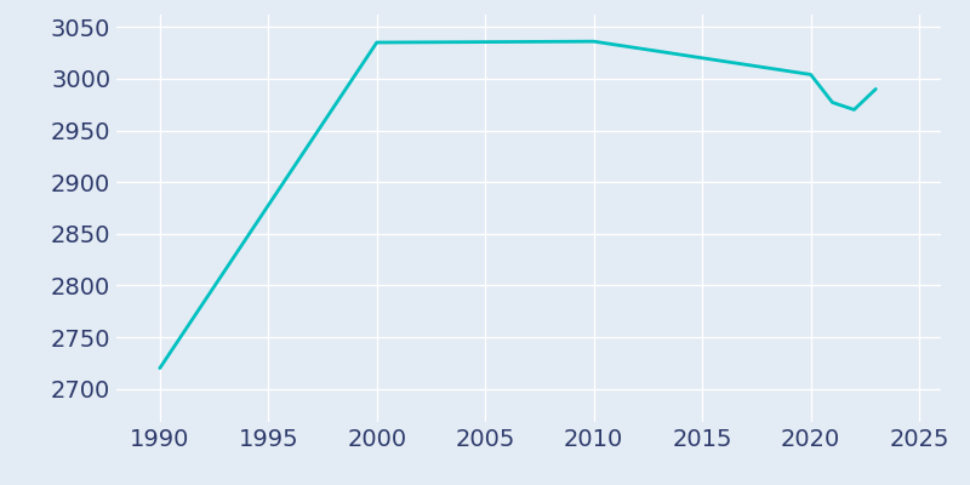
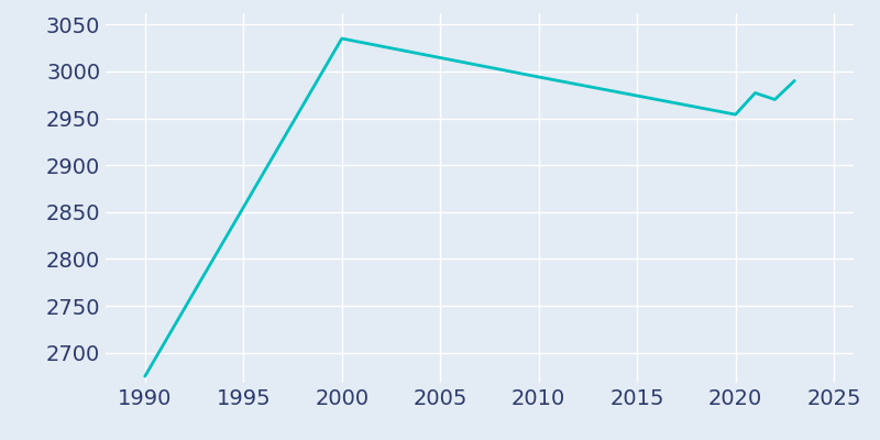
1990: 2720 -> 2675
2010: 3036 -> 2994
2020: 3004 -> 2954
